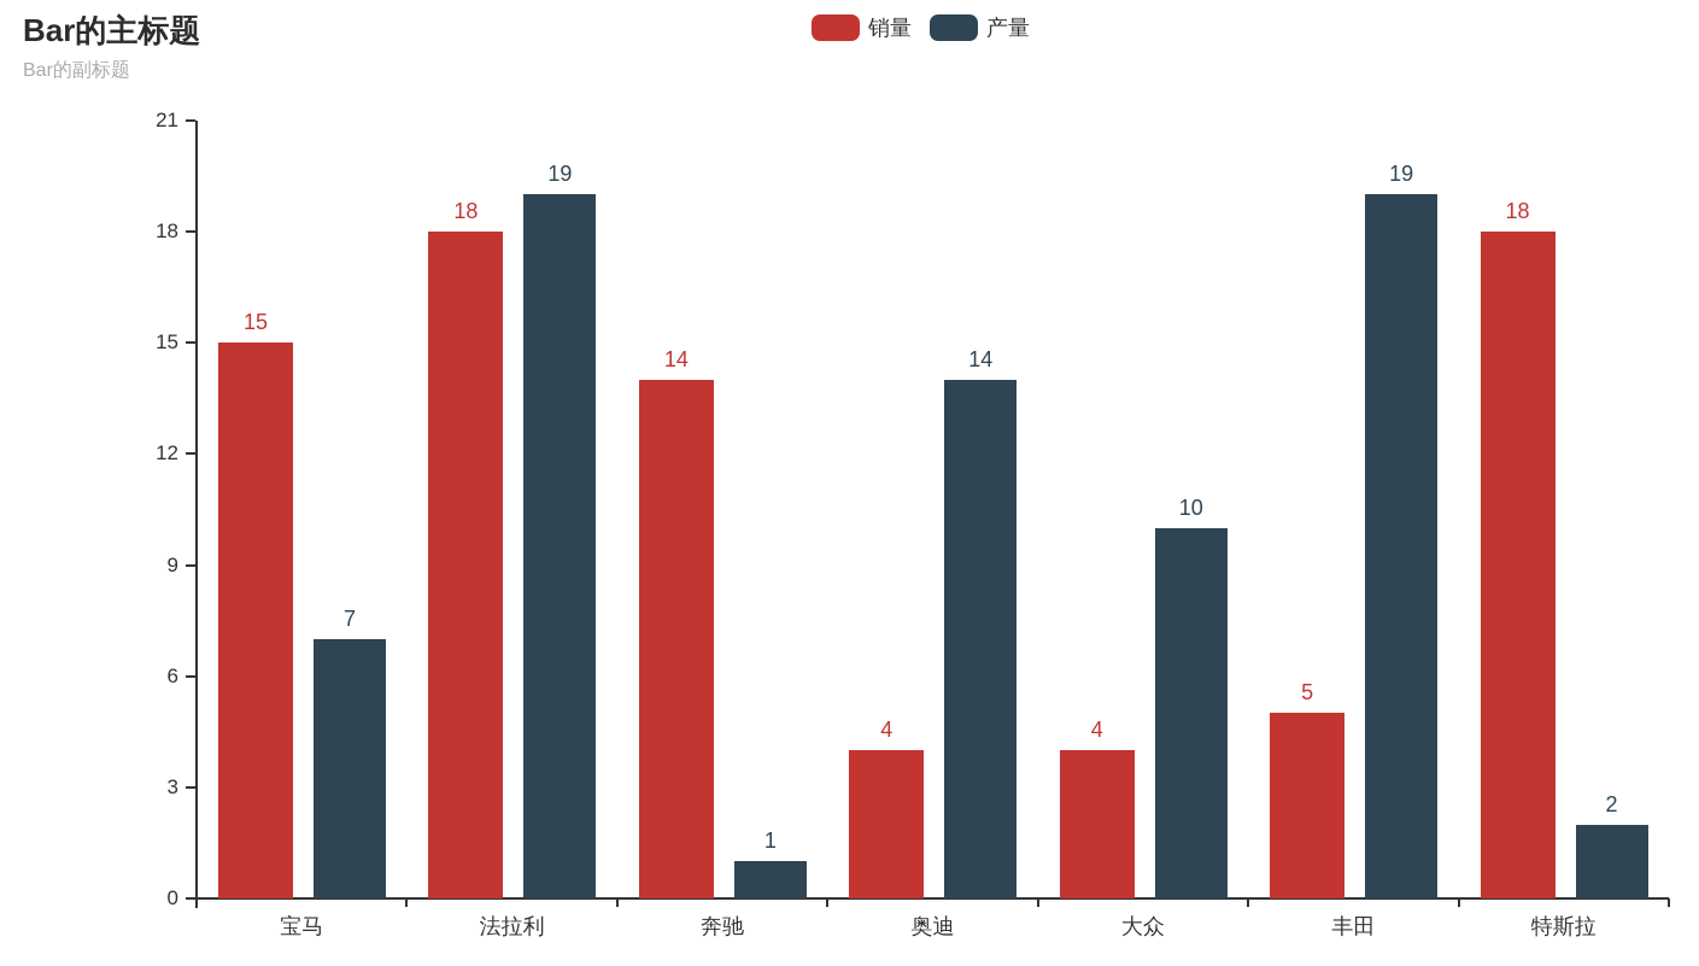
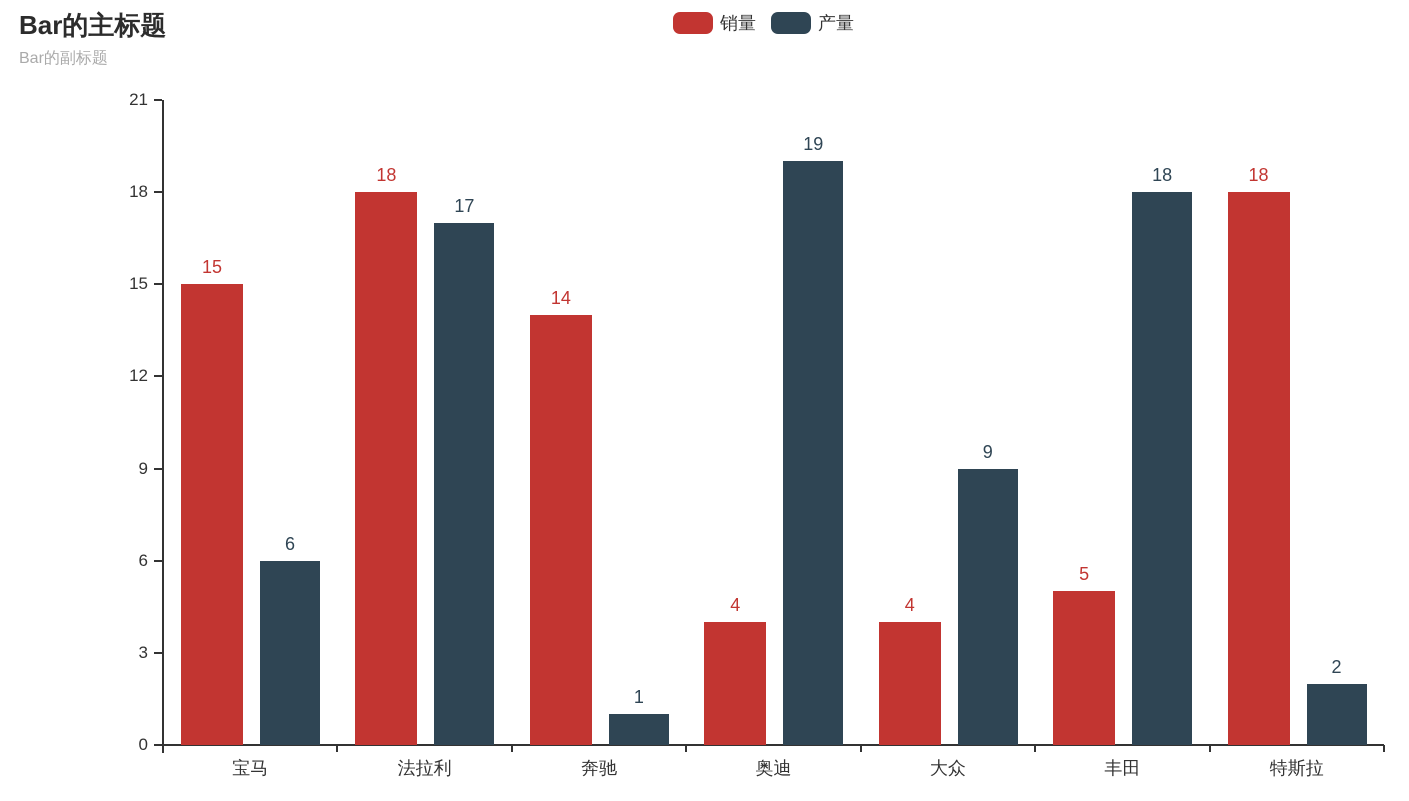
产量/宝马: 7 -> 6
产量/法拉利: 19 -> 17
产量/奥迪: 14 -> 19
产量/大众: 10 -> 9
产量/丰田: 19 -> 18
